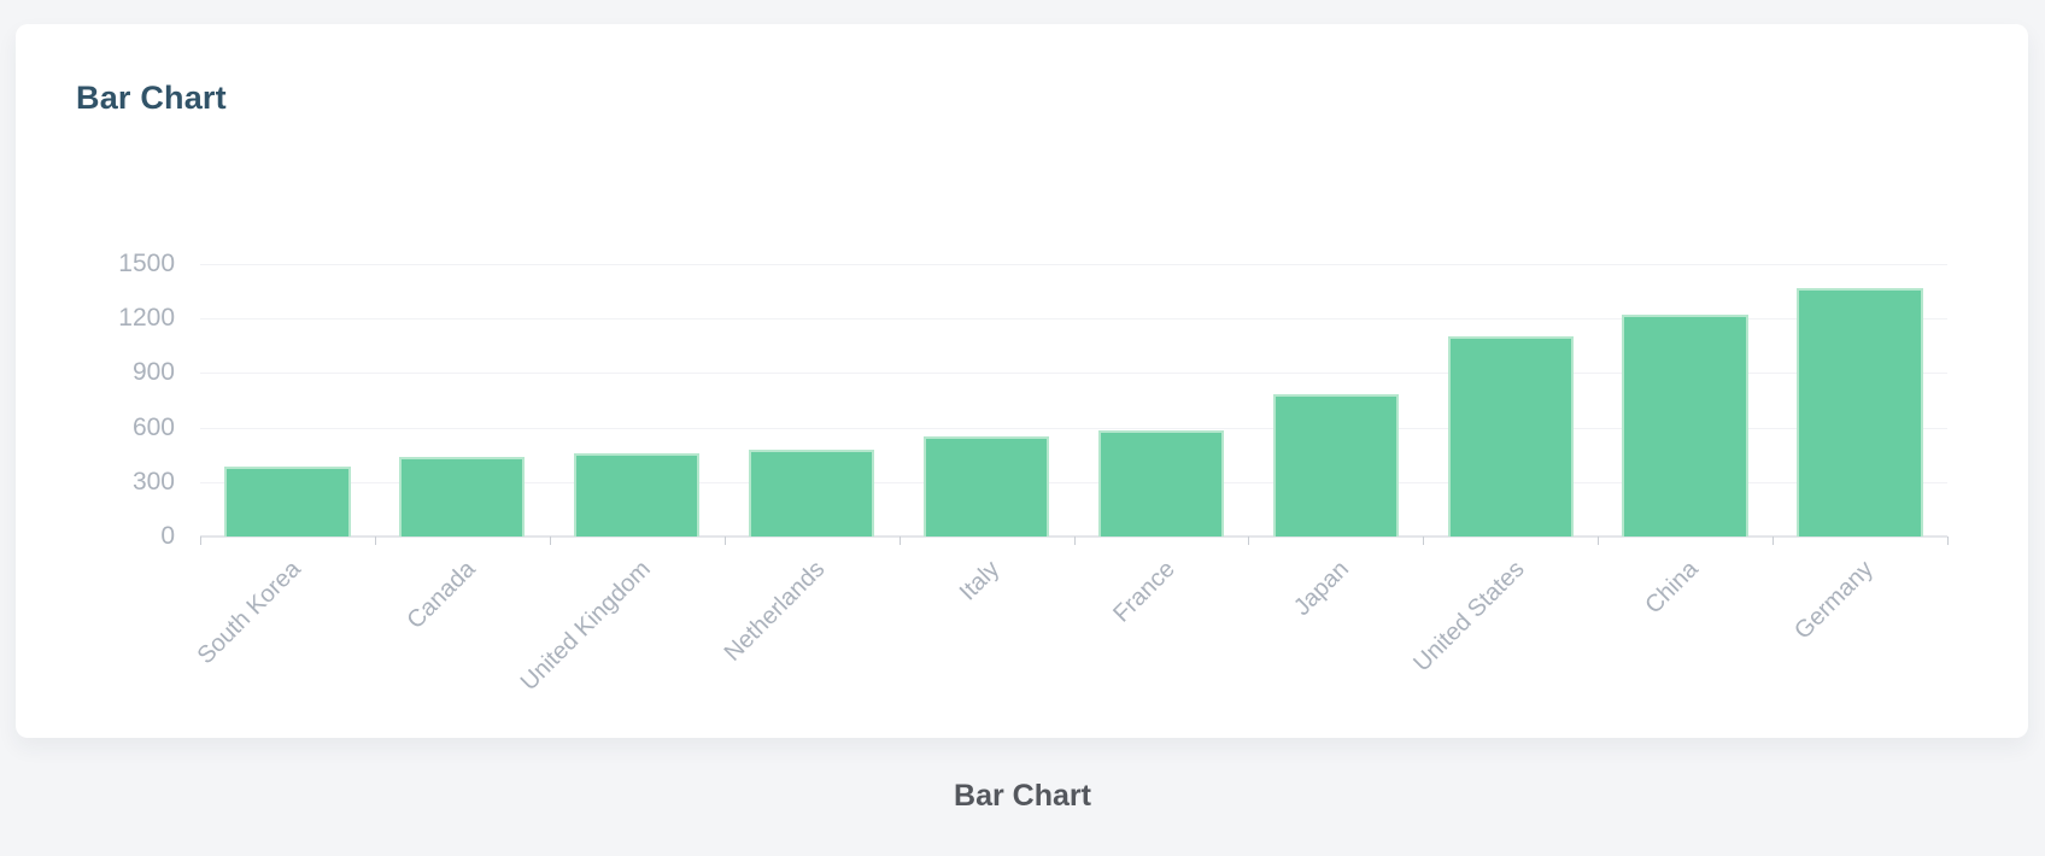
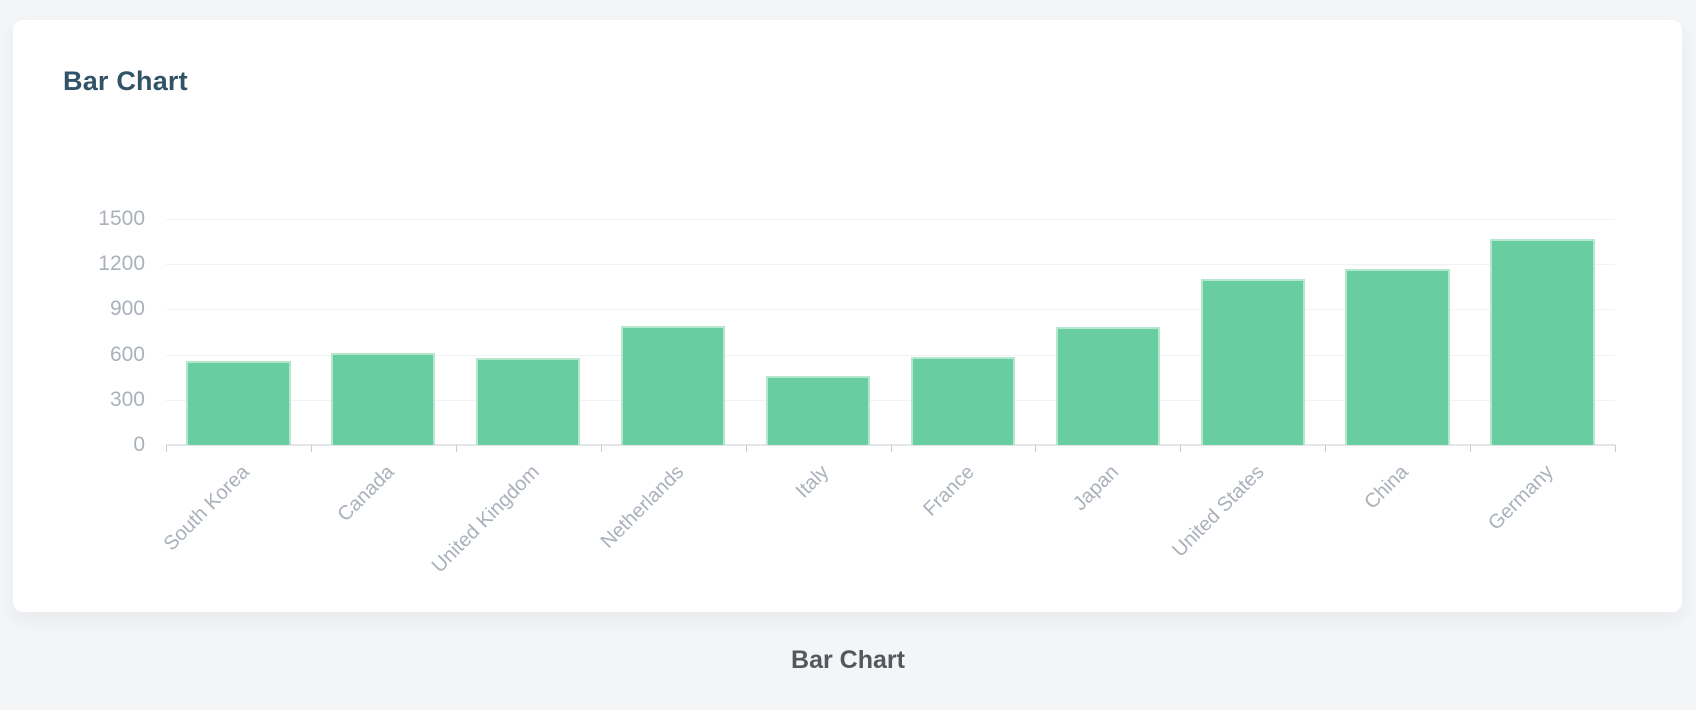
South Korea: 380 -> 560
Canada: 440 -> 610
United Kingdom: 460 -> 580
Netherlands: 480 -> 790
Italy: 550 -> 460
China: 1220 -> 1170
